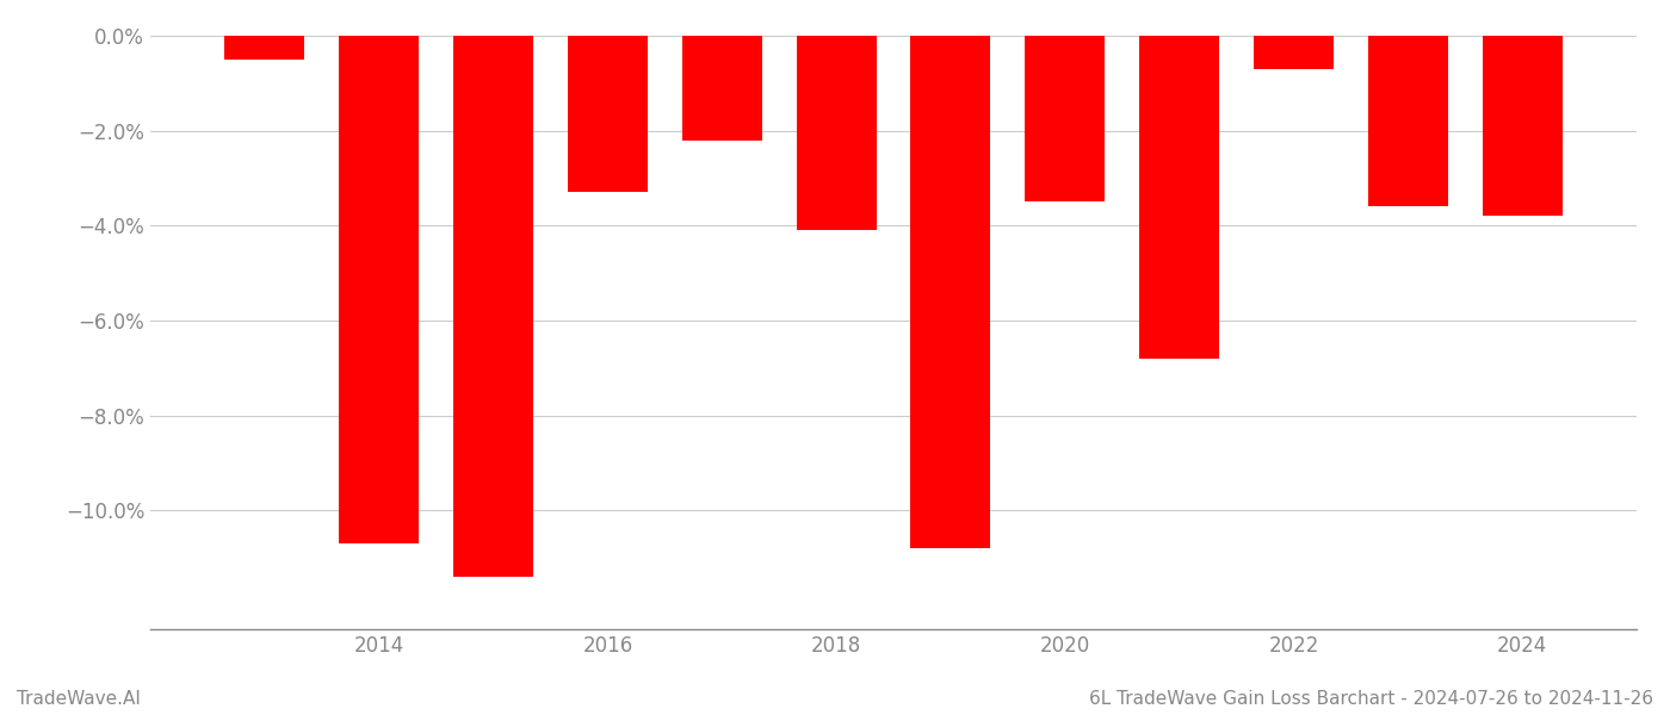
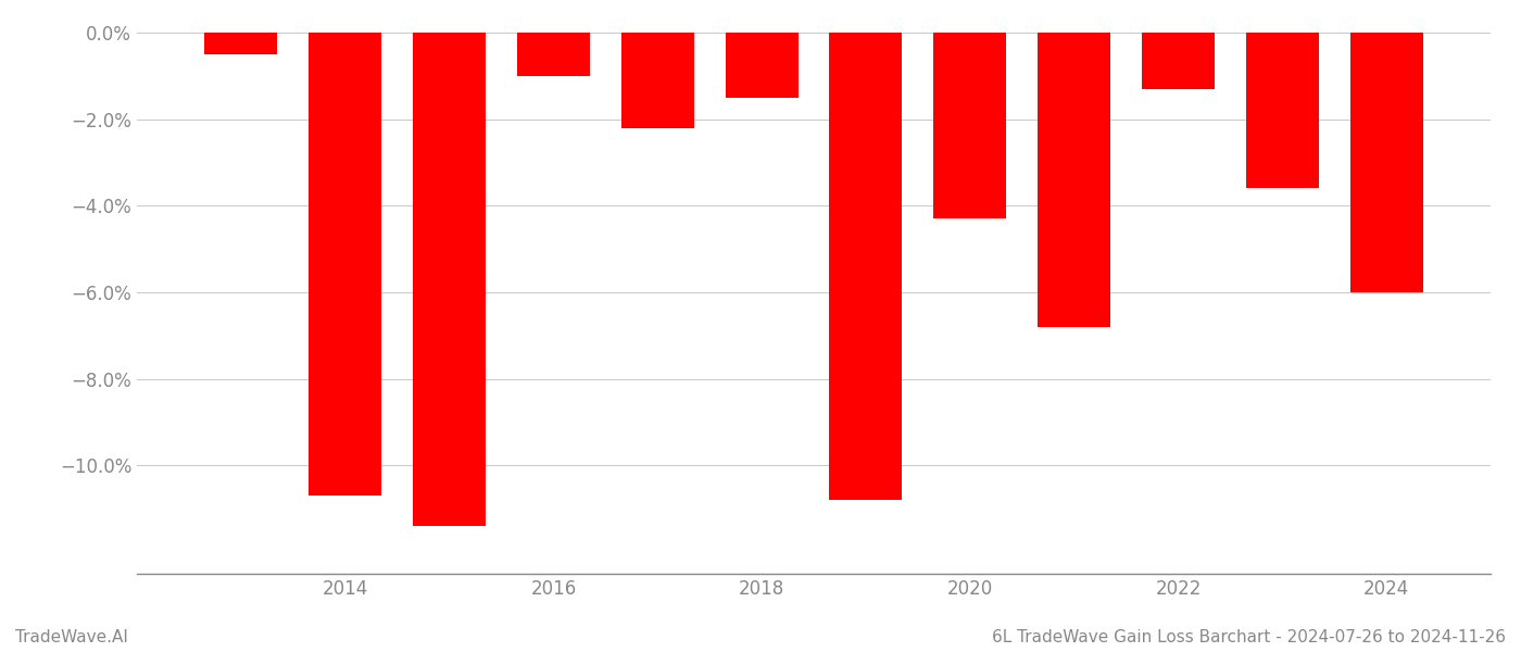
2016: -3.3% -> -1.0%
2018: -4.1% -> -1.5%
2020: -3.5% -> -4.3%
2022: -0.7% -> -1.3%
2024: -3.8% -> -6.0%
